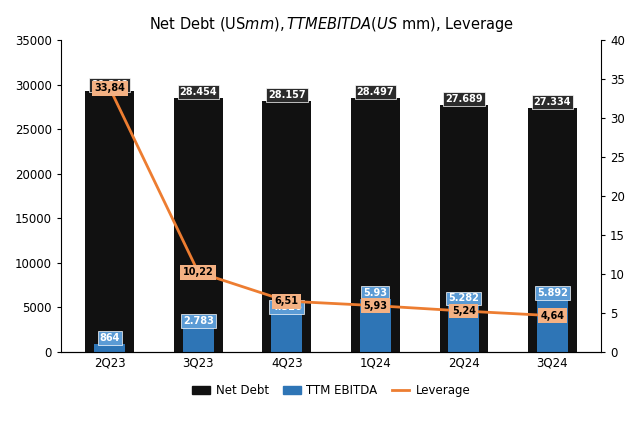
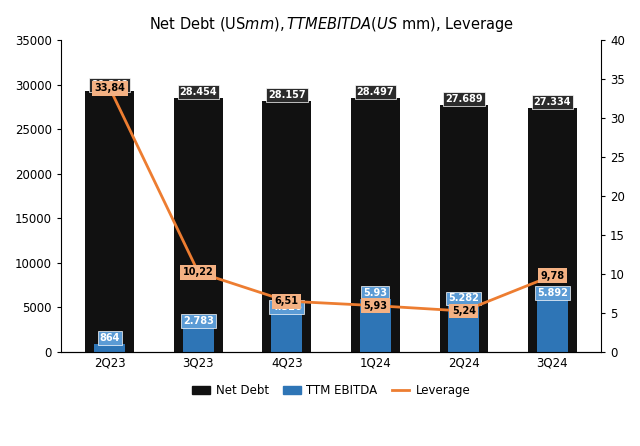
Leverage/3Q24: 4,64 -> 9,78
